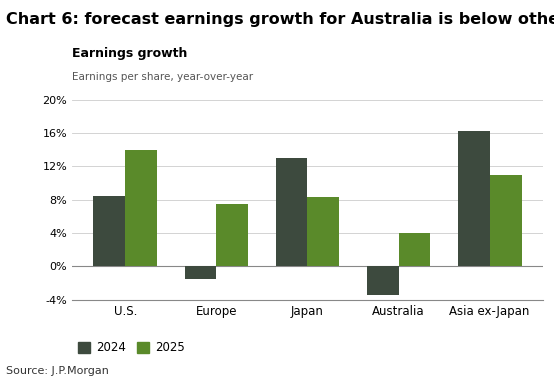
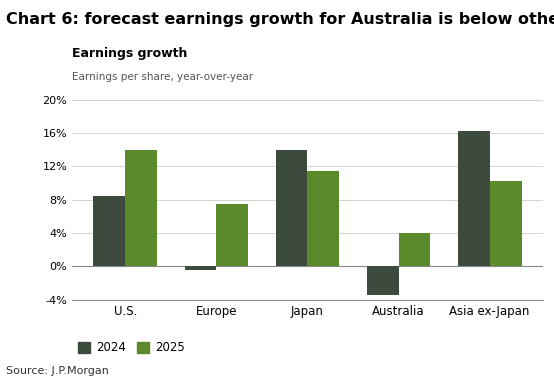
2024/Europe: -1.5% -> -0.4%
2024/Japan: 13.0% -> 14.0%
2025/Japan: 8.3% -> 11.4%
2025/Asia ex-Japan: 11.0% -> 10.2%
